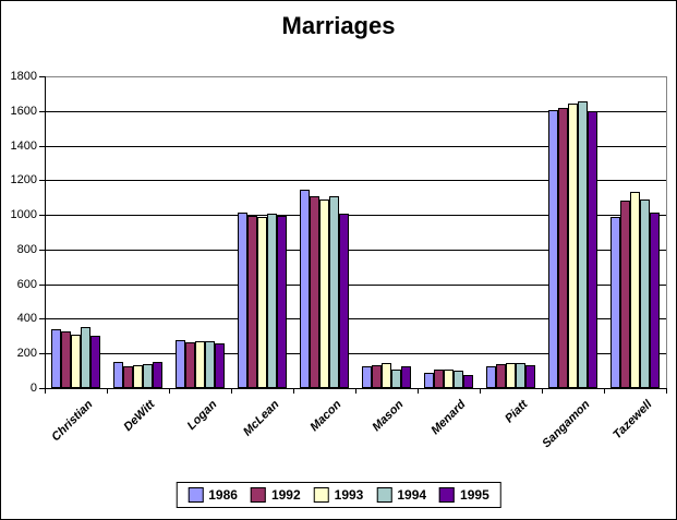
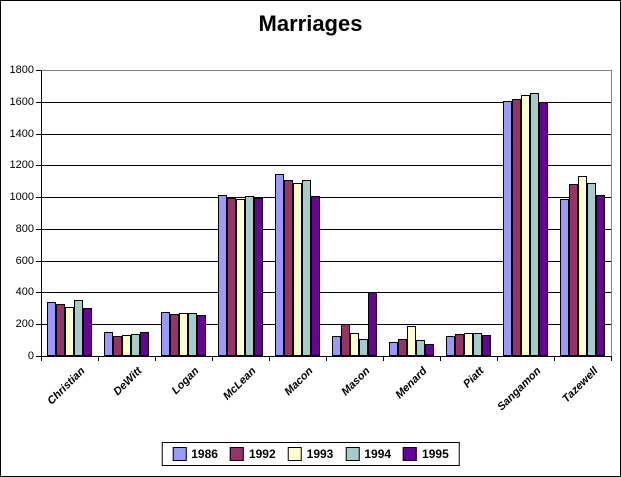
1992/Mason: 130 -> 200
1995/Mason: 120 -> 400
1993/Menard: 110 -> 190
